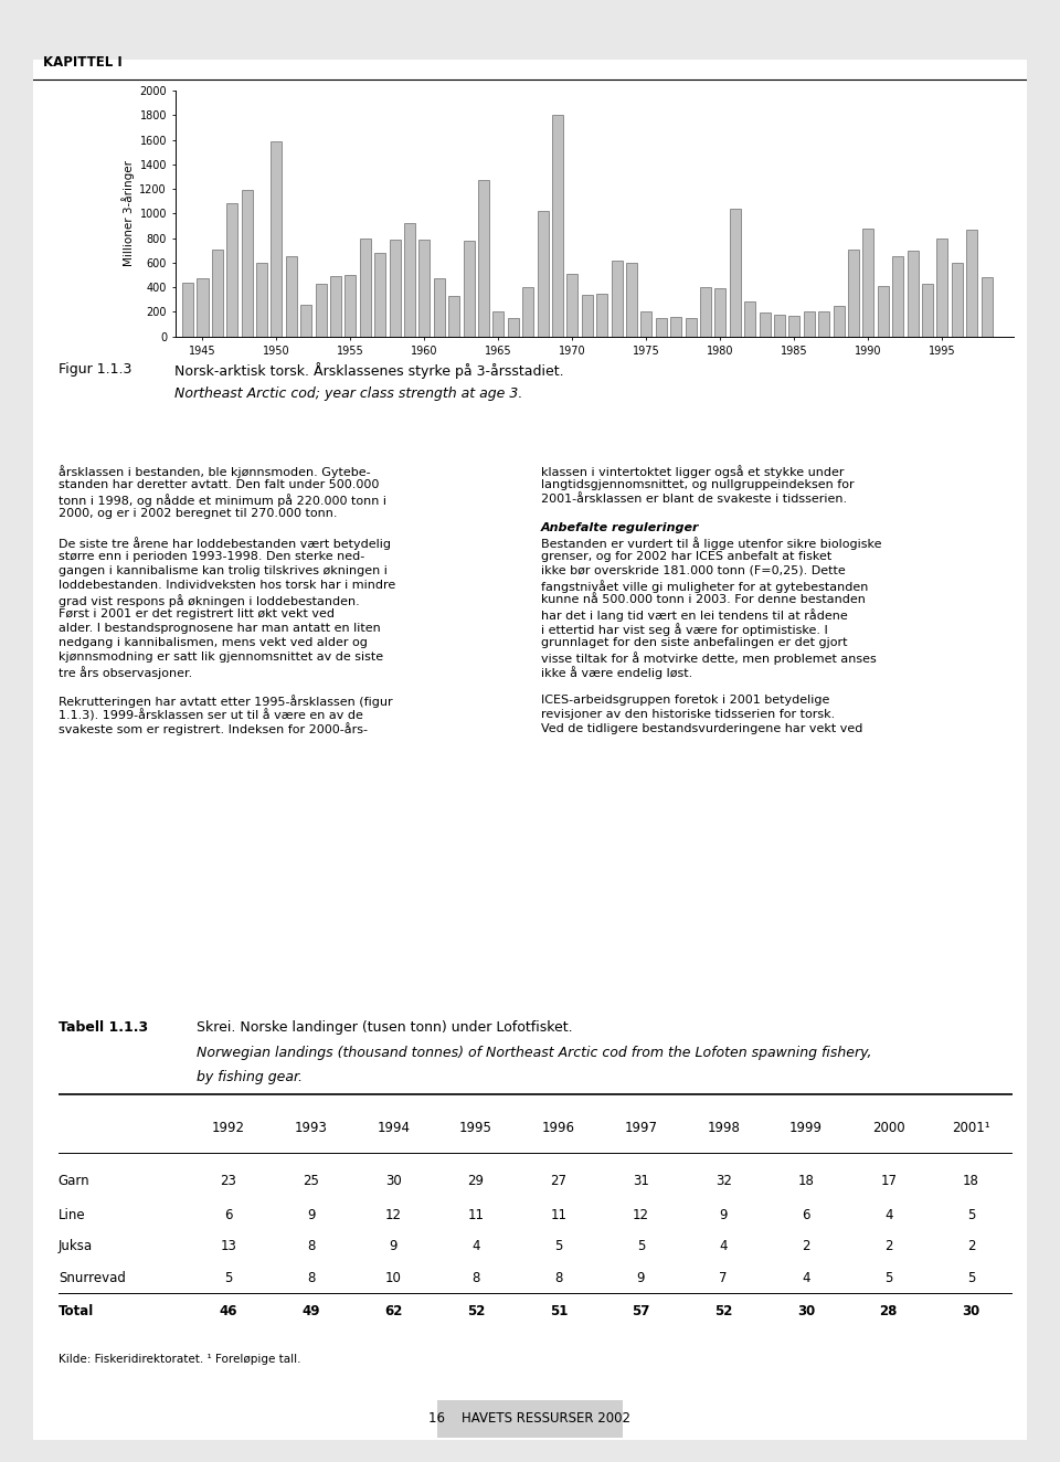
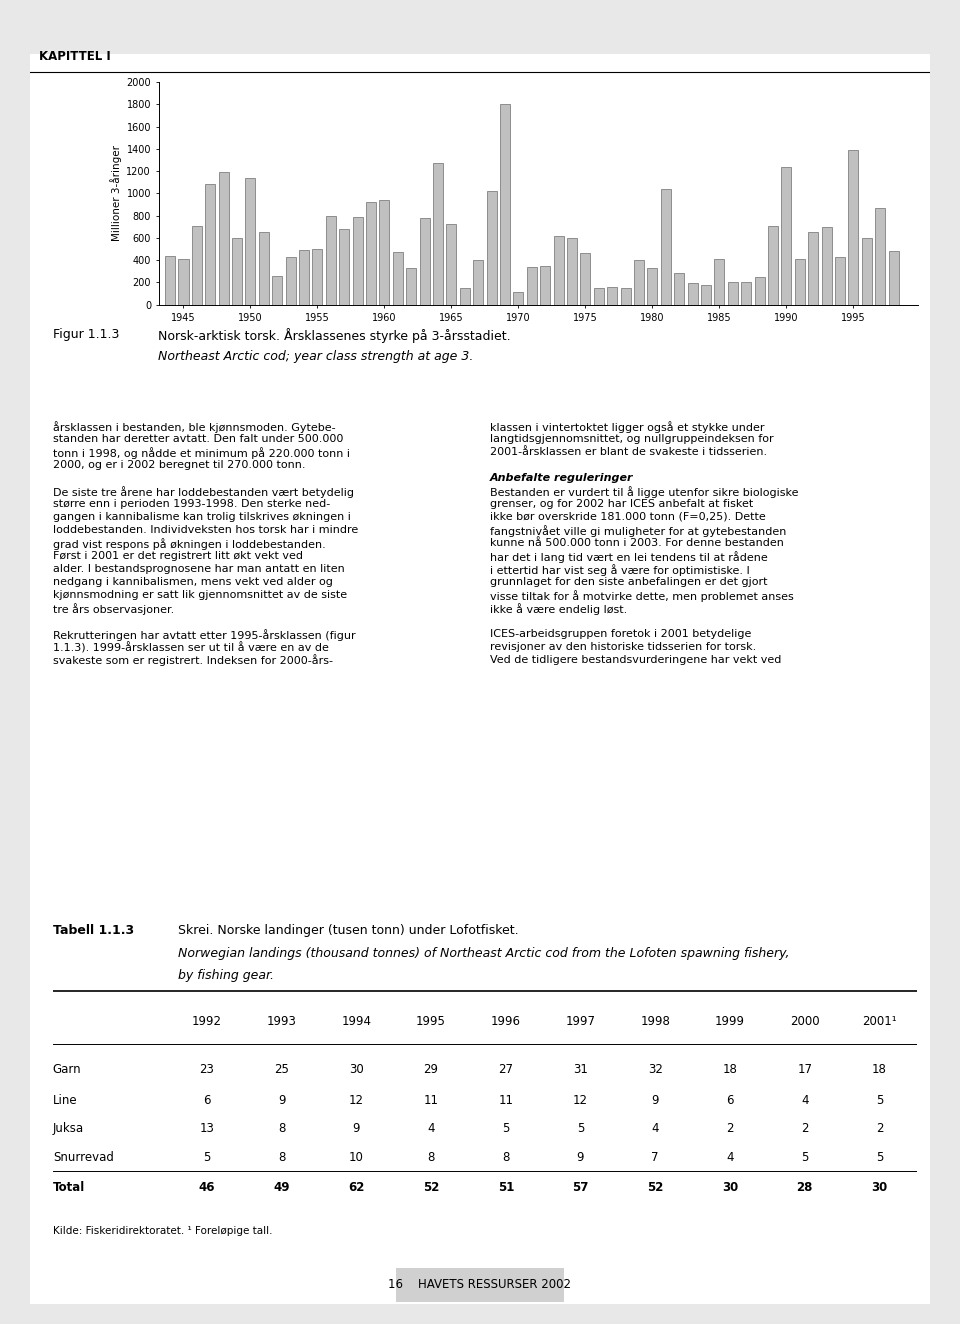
1945: 470 -> 410
1950: 1590 -> 1140
1960: 790 -> 940
1965: 200 -> 720
1970: 510 -> 110
1975: 200 -> 460
1980: 390 -> 330
1985: 170 -> 410
1990: 880 -> 1240
1995: 800 -> 1390
